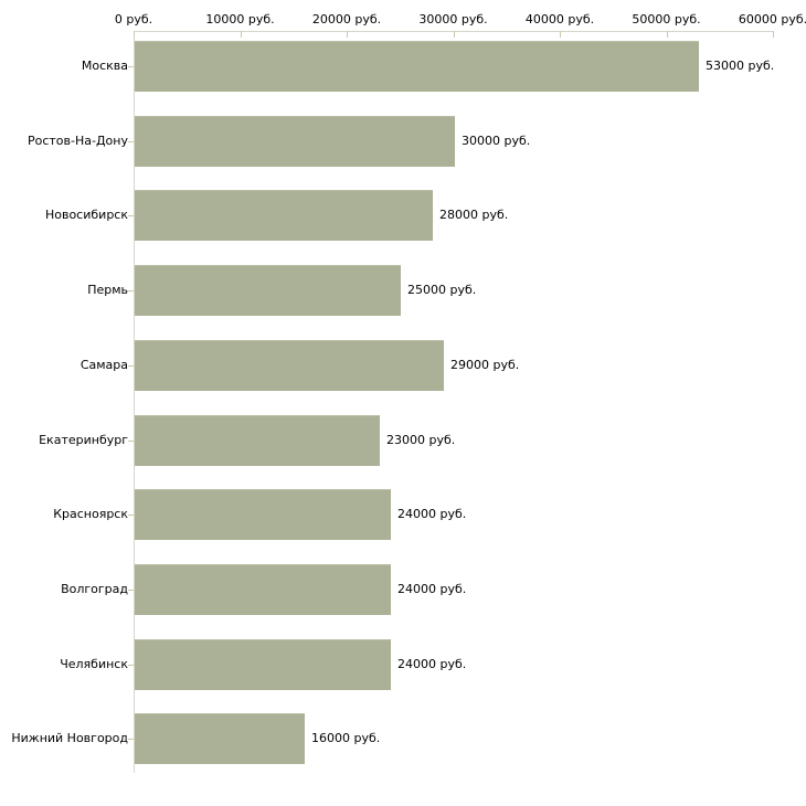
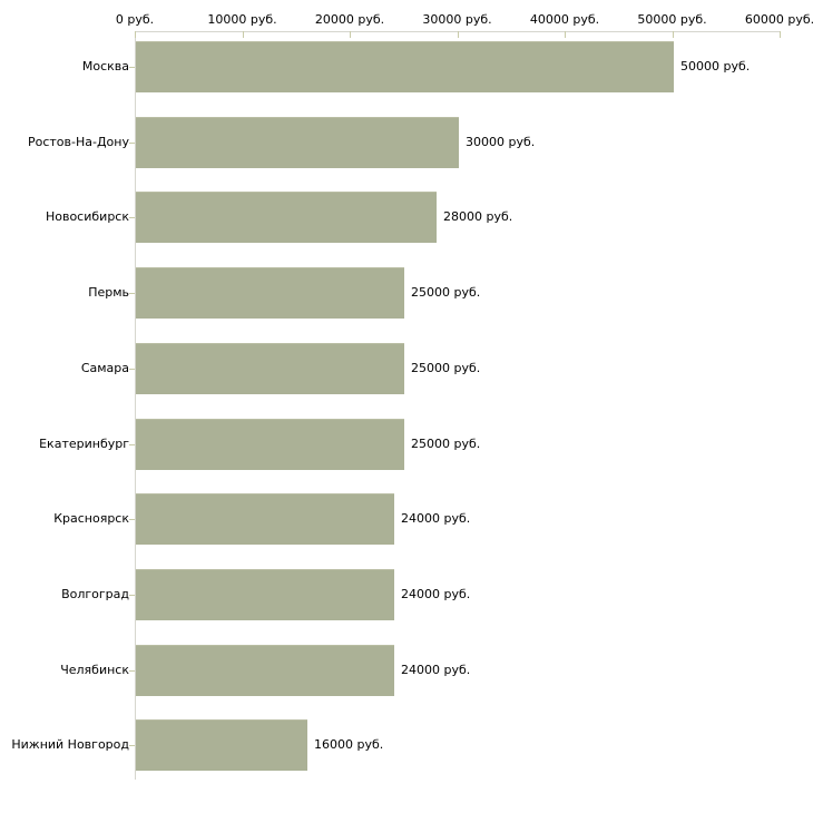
Москва: 53000 -> 50000
Самара: 29000 -> 25000
Екатеринбург: 23000 -> 25000
